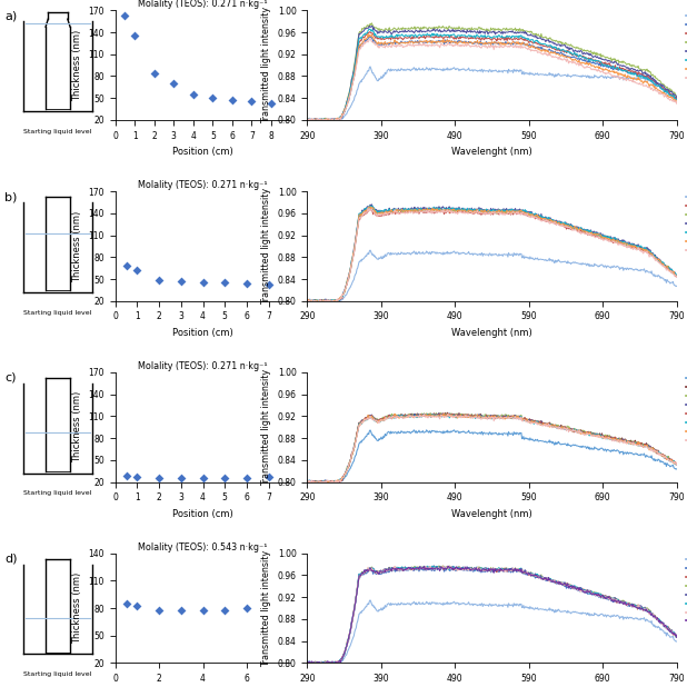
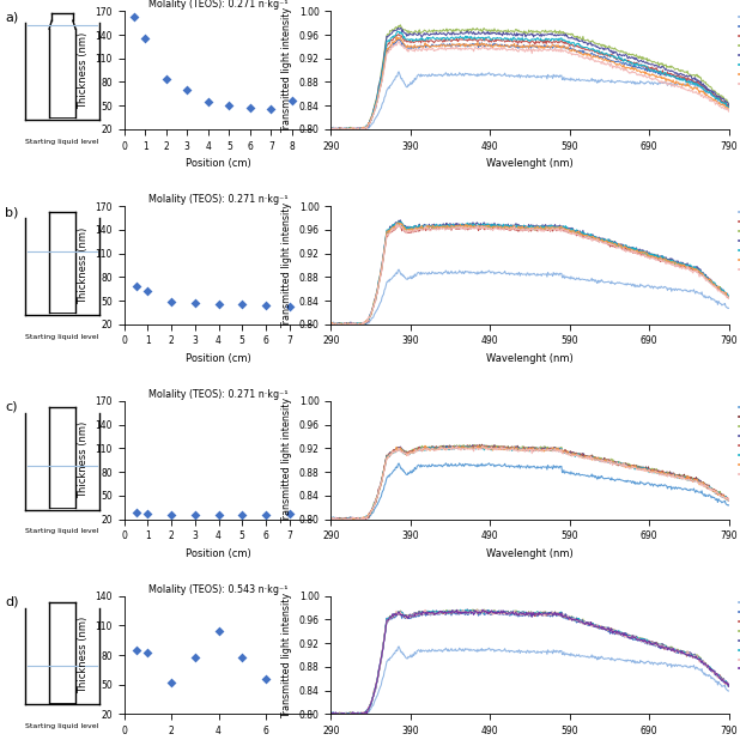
8: 43 -> 56
Molality (TEOS): 0.543 n·kg⁻¹/2: 78 -> 52
Molality (TEOS): 0.543 n·kg⁻¹/4: 78 -> 104
Molality (TEOS): 0.543 n·kg⁻¹/6: 80 -> 56
